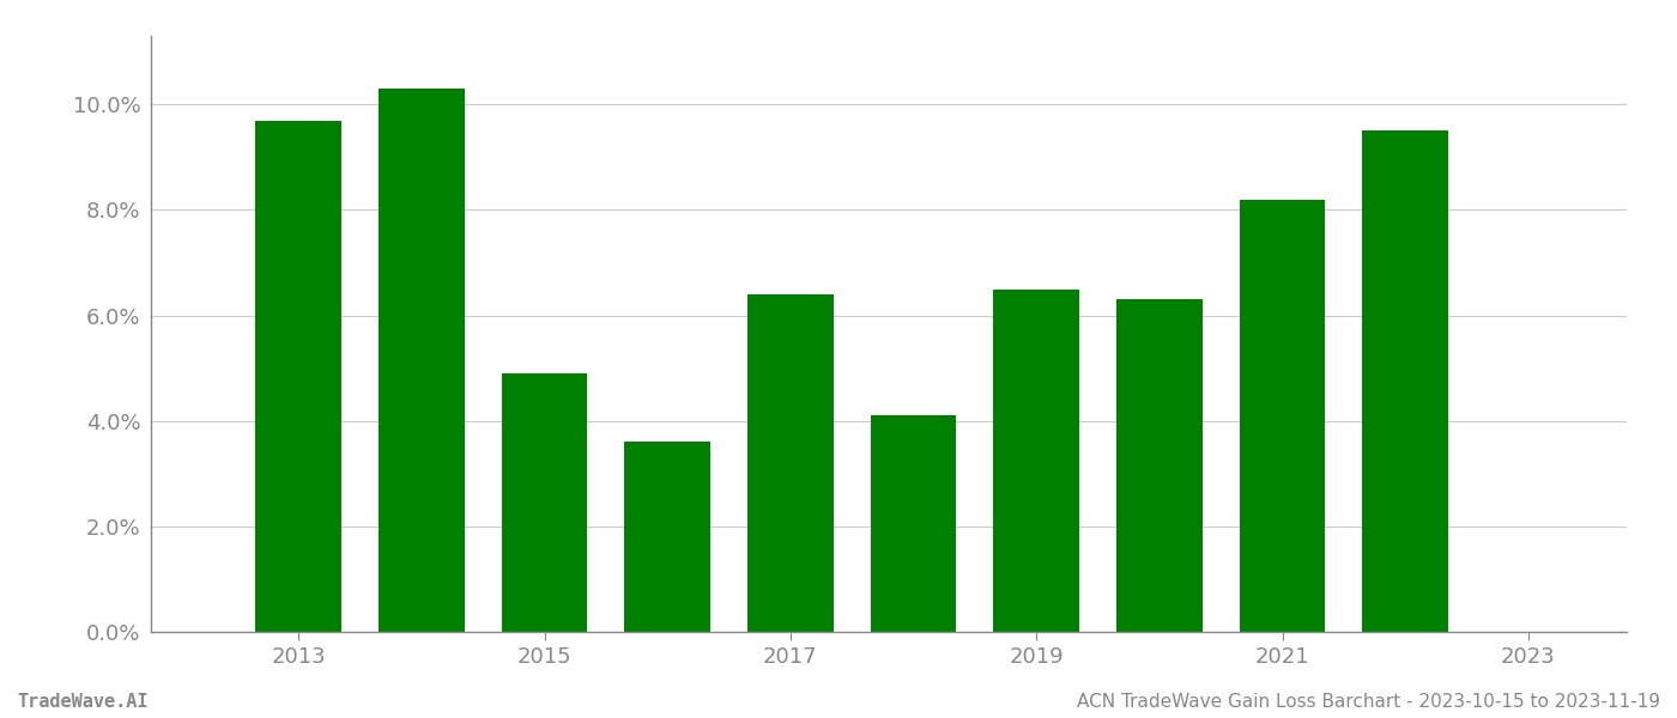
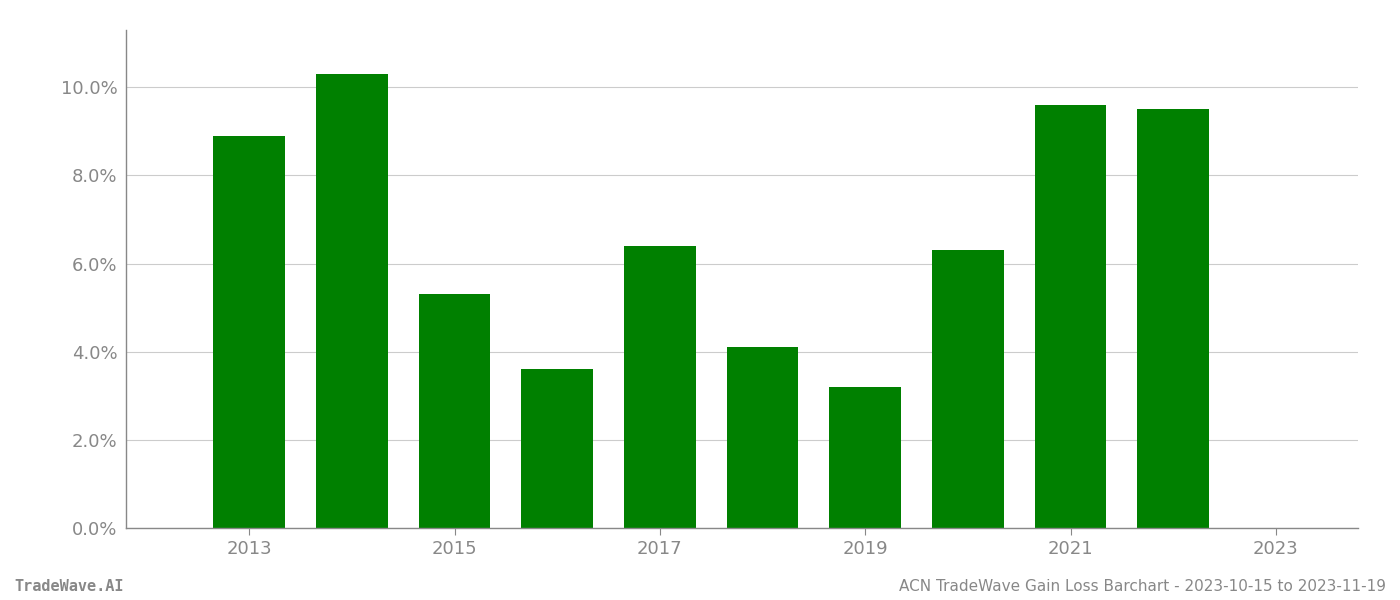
2013: 9.7% -> 8.9%
2015: 4.9% -> 5.3%
2019: 6.5% -> 3.2%
2021: 8.2% -> 9.6%
